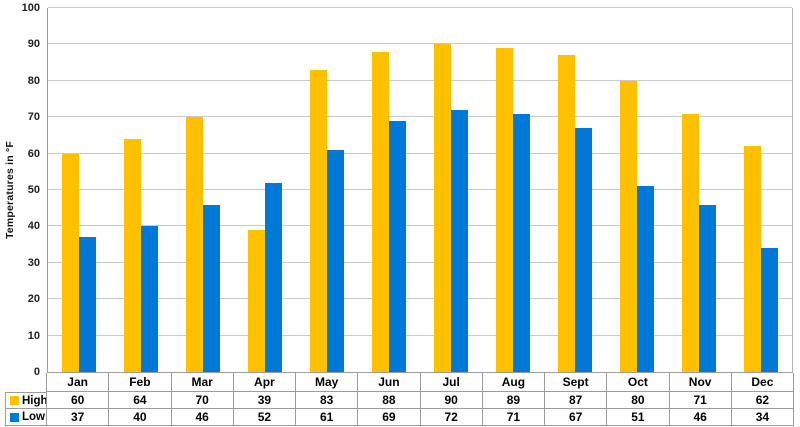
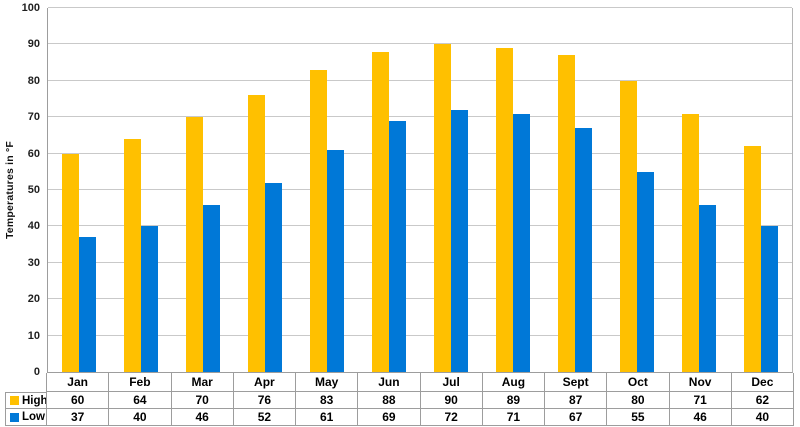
High/Apr: 39 -> 76
Low/Oct: 51 -> 55
Low/Dec: 34 -> 40
